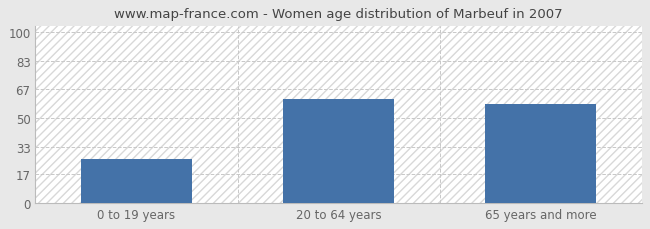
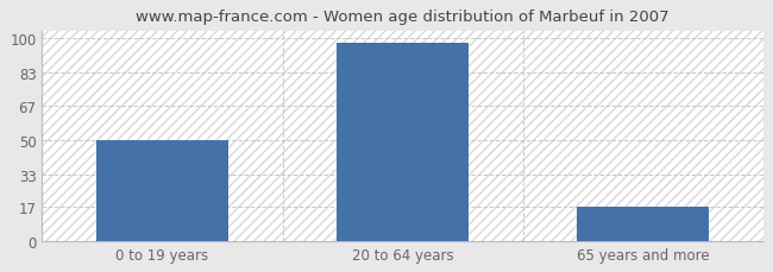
0 to 19 years: 26 -> 50
20 to 64 years: 61 -> 98
65 years and more: 58 -> 17
